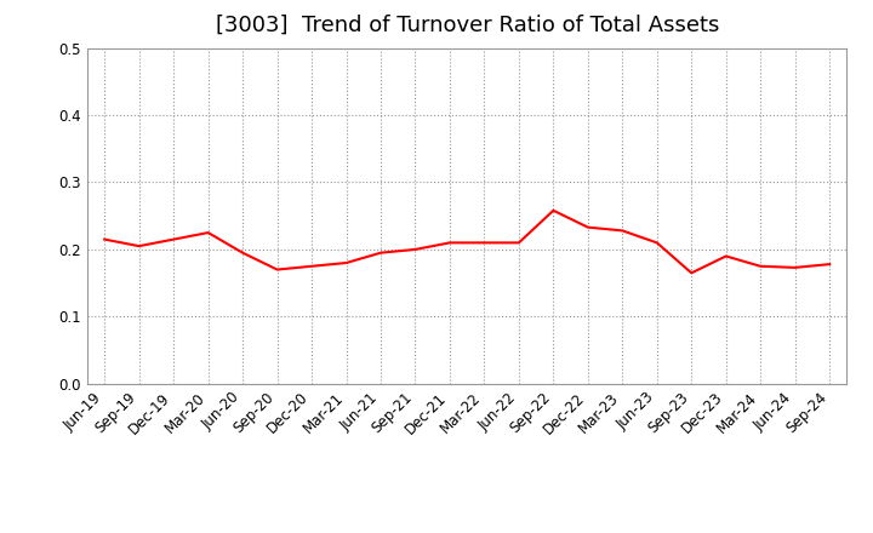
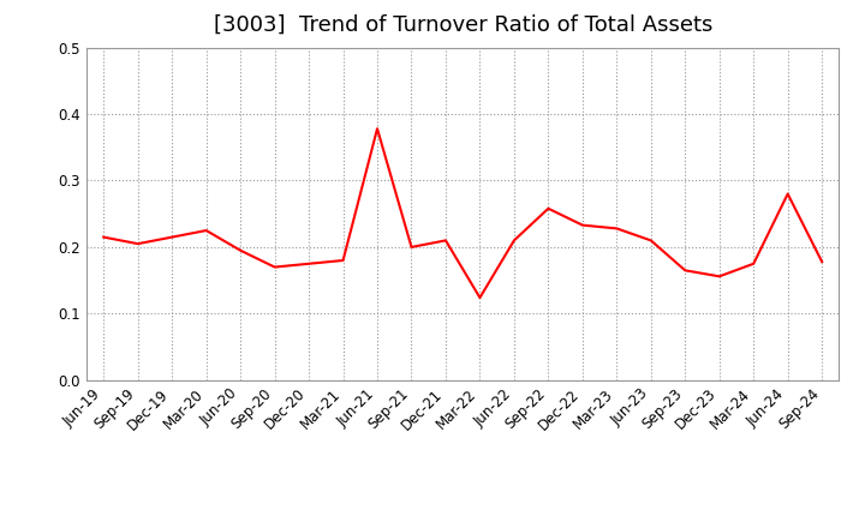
Jun-21: 0.195 -> 0.378
Mar-22: 0.210 -> 0.124
Dec-23: 0.190 -> 0.156
Jun-24: 0.173 -> 0.280
